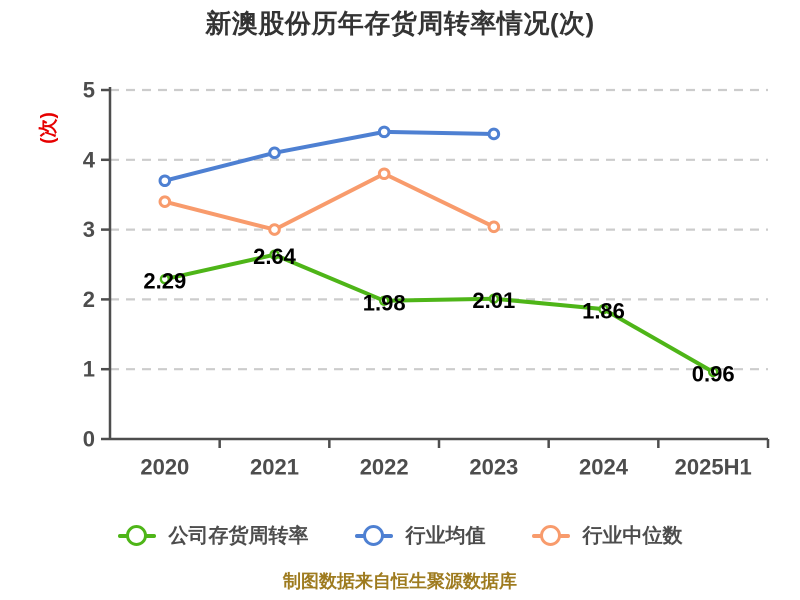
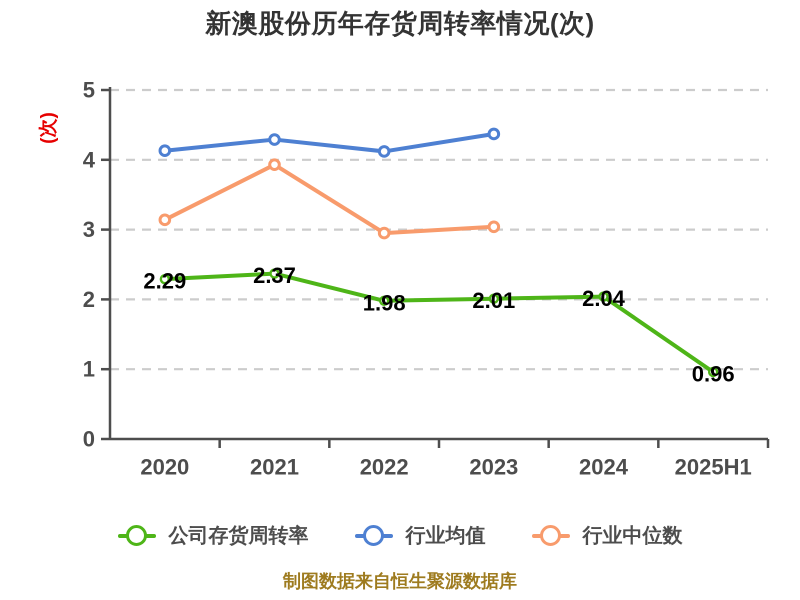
行业均值/2020: 3.7 -> 4.1
行业中位数/2020: 3.4 -> 3.1
公司存货周转率/2021: 2.64 -> 2.37
行业均值/2021: 4.1 -> 4.3
行业中位数/2021: 3.0 -> 3.9
行业均值/2022: 4.4 -> 4.1
行业中位数/2022: 3.8 -> 3.0
公司存货周转率/2024: 1.86 -> 2.04
